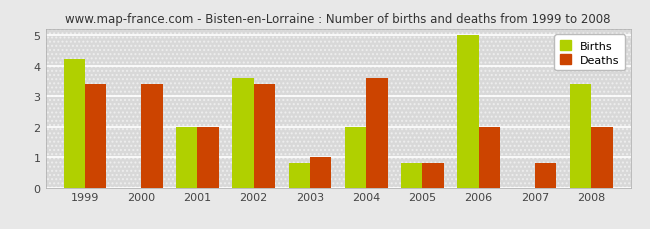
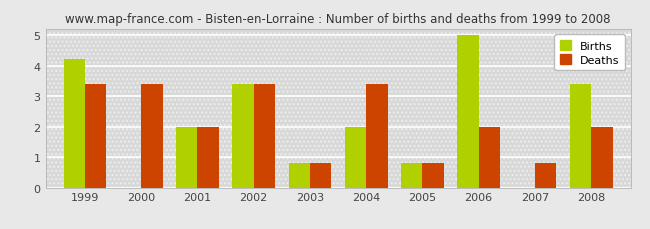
Births/2002: 3.6 -> 3.4
Deaths/2003: 1.0 -> 0.8
Deaths/2004: 3.6 -> 3.4
